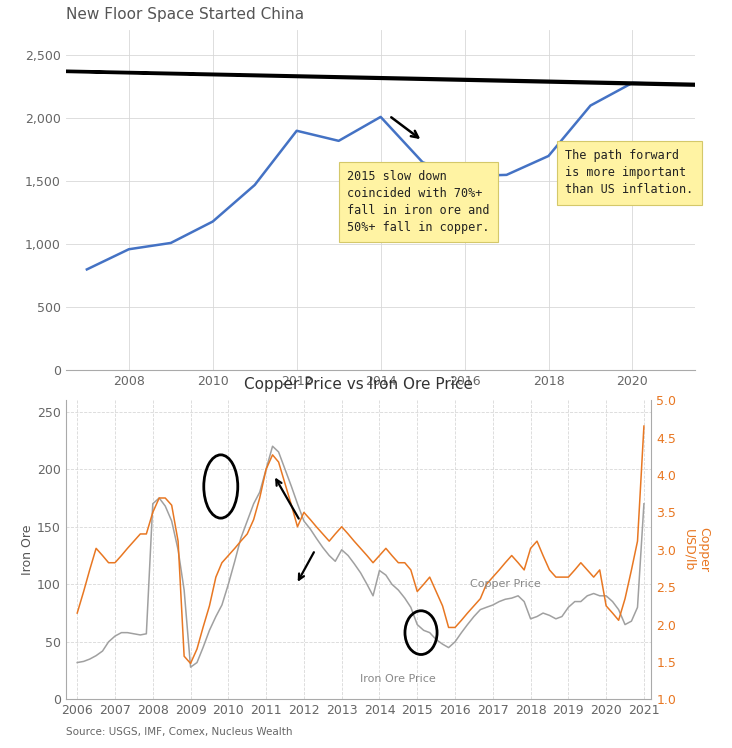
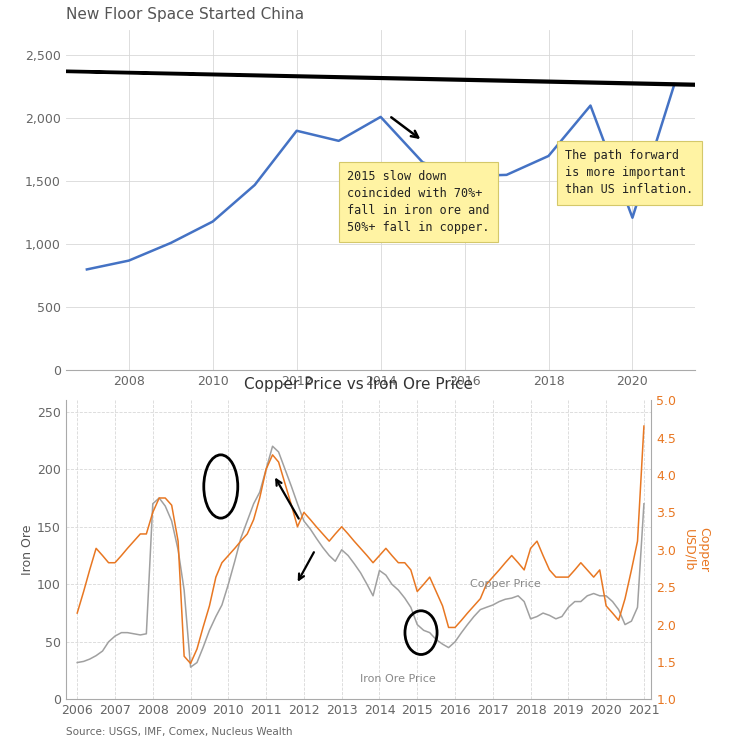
New Floor Space Started China/2008: 960 -> 870
New Floor Space Started China/2020: 2,280 -> 1,210
